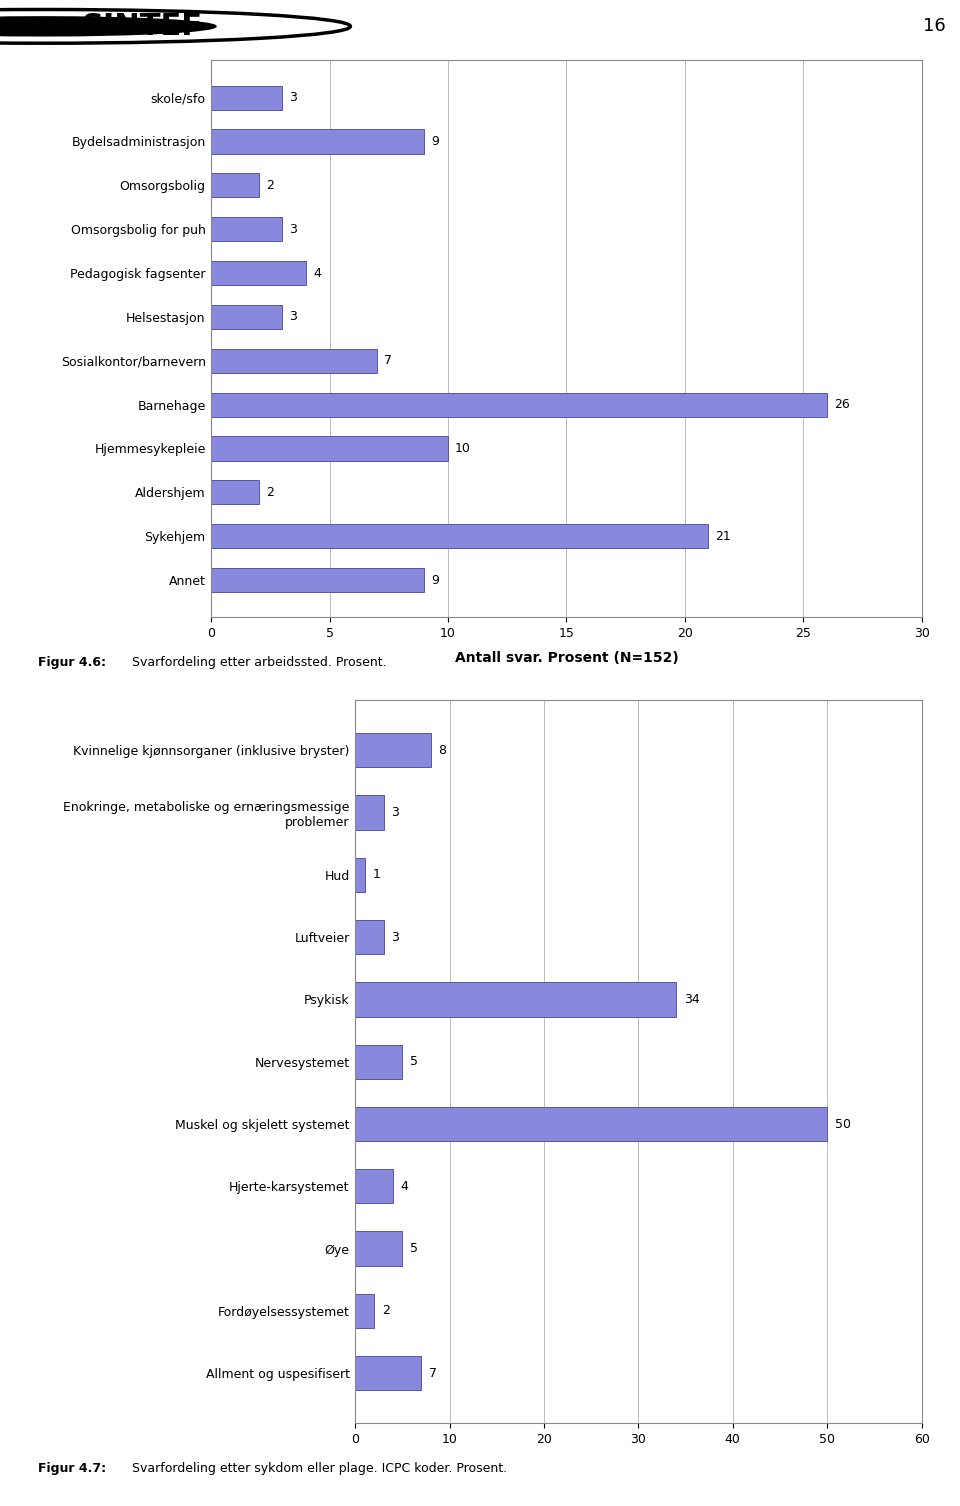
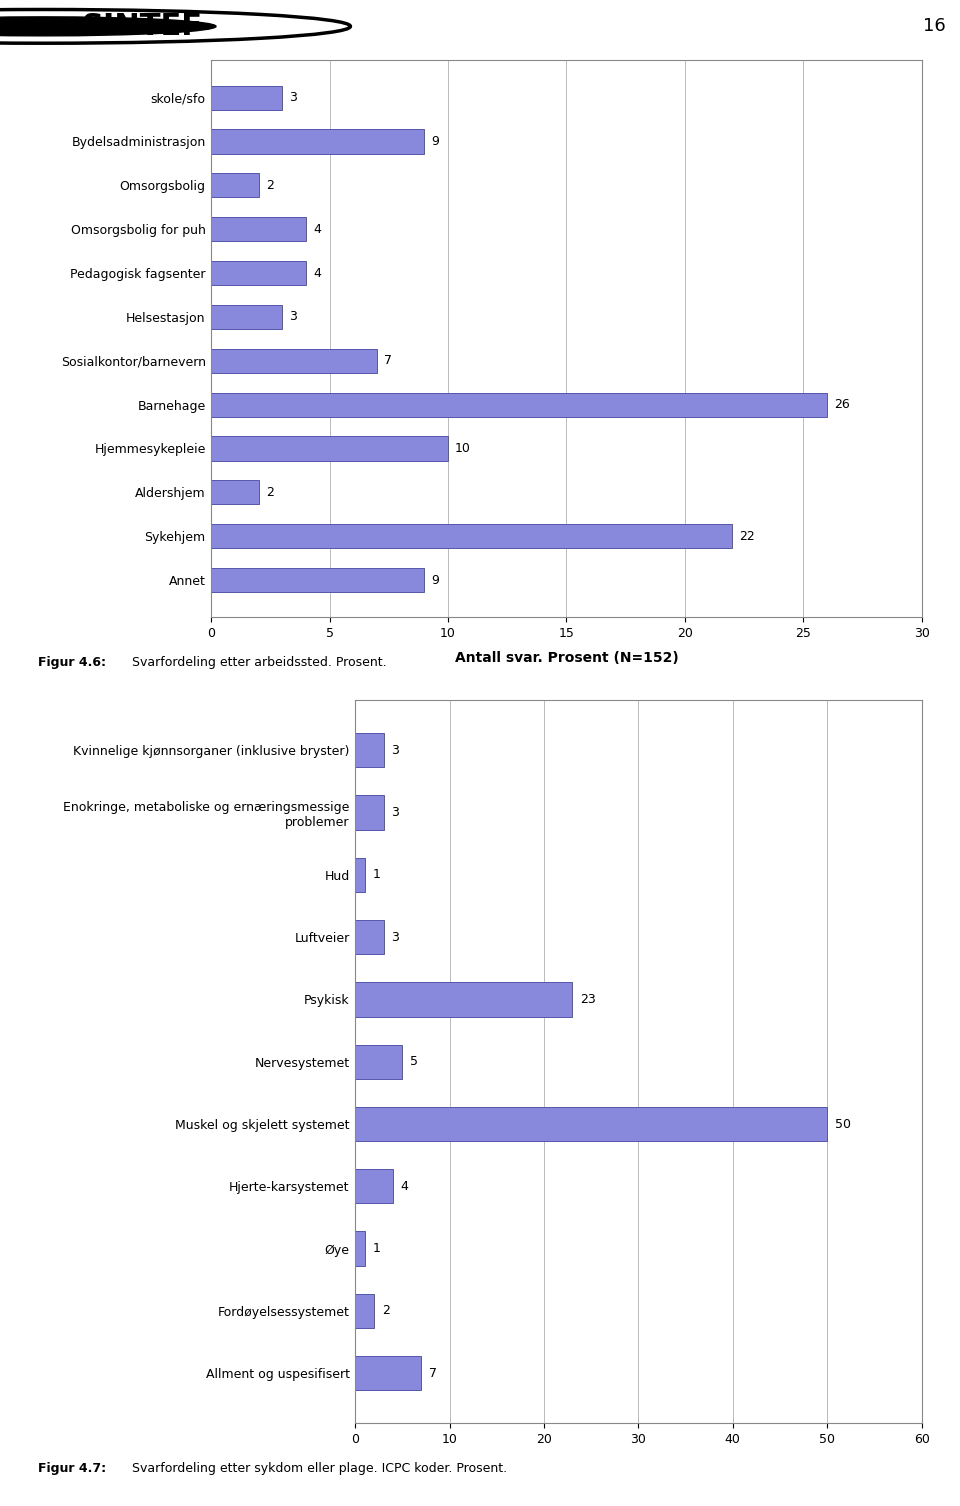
Omsorgsbolig for puh: 3 -> 4
Sykehjem: 21 -> 22
Kvinnelige kjønnsorganer (inklusive bryster): 8 -> 3
Psykisk: 34 -> 23
Øye: 5 -> 1
